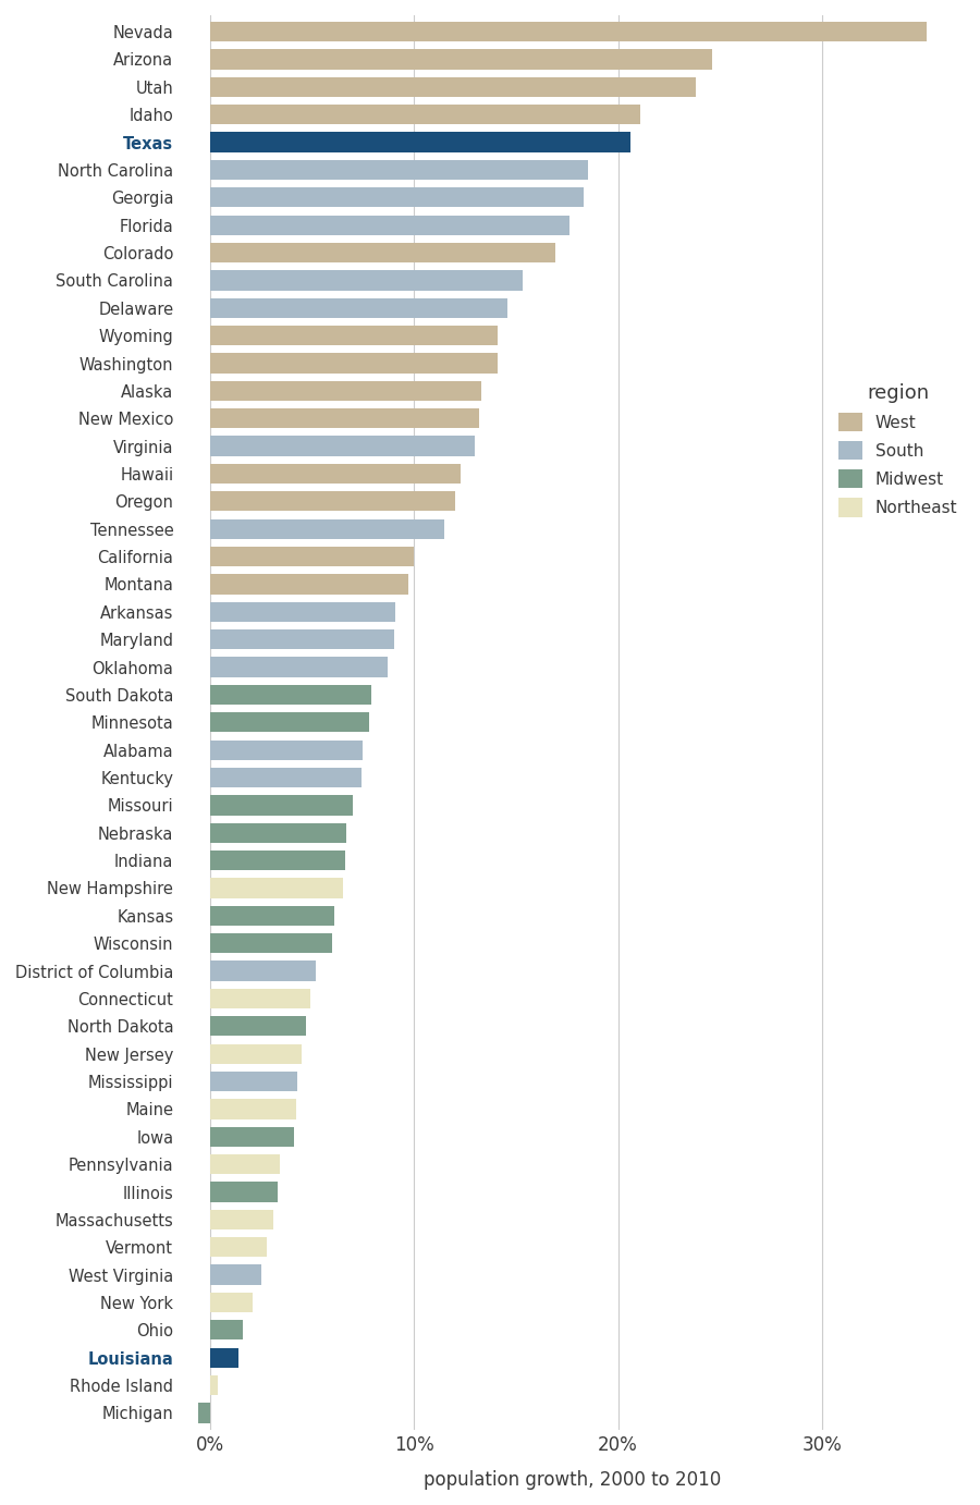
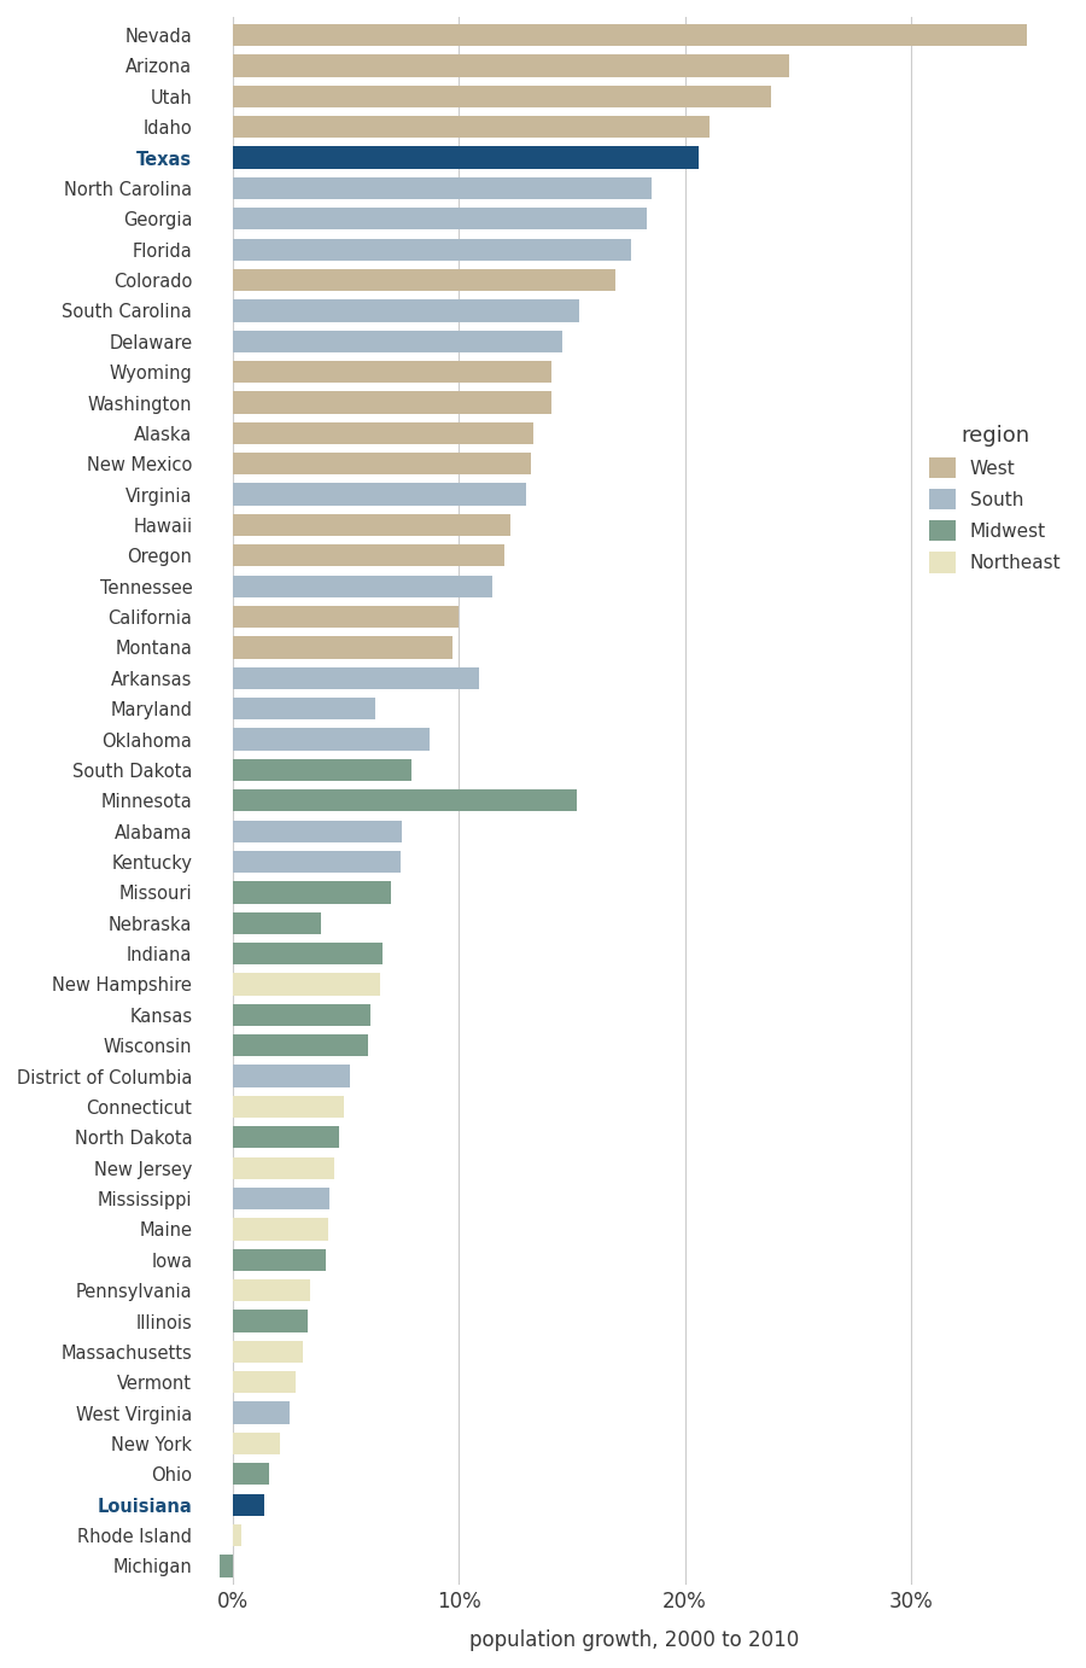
Arkansas: 9.1% -> 10.9%
Maryland: 9.0% -> 6.3%
Minnesota: 7.8% -> 15.2%
Nebraska: 6.7% -> 3.9%
